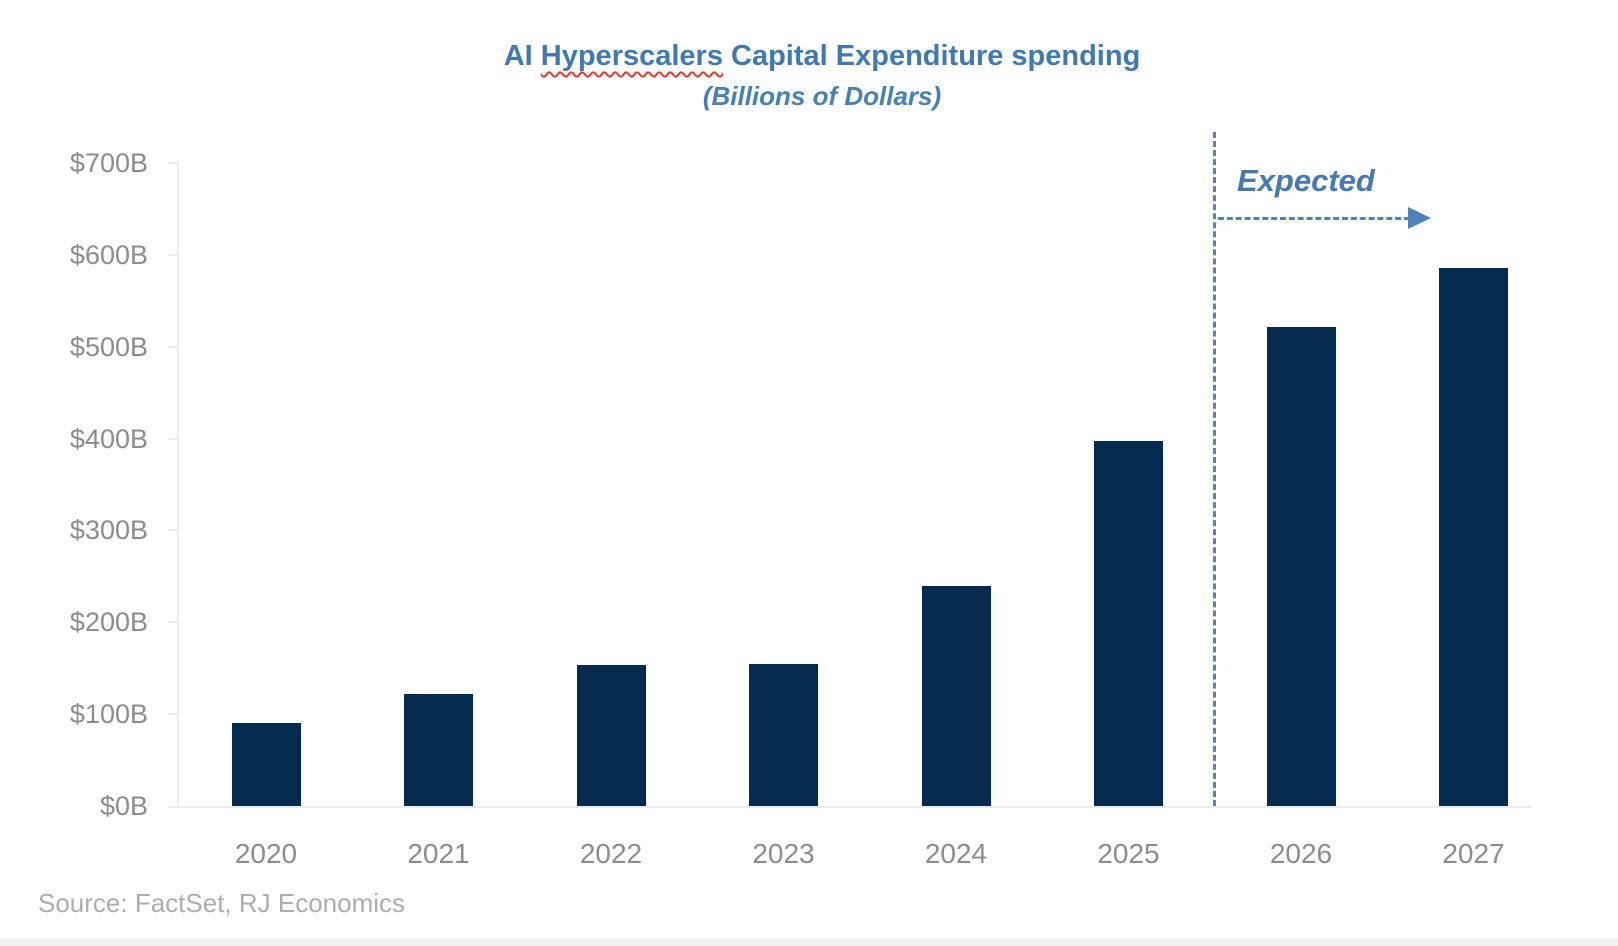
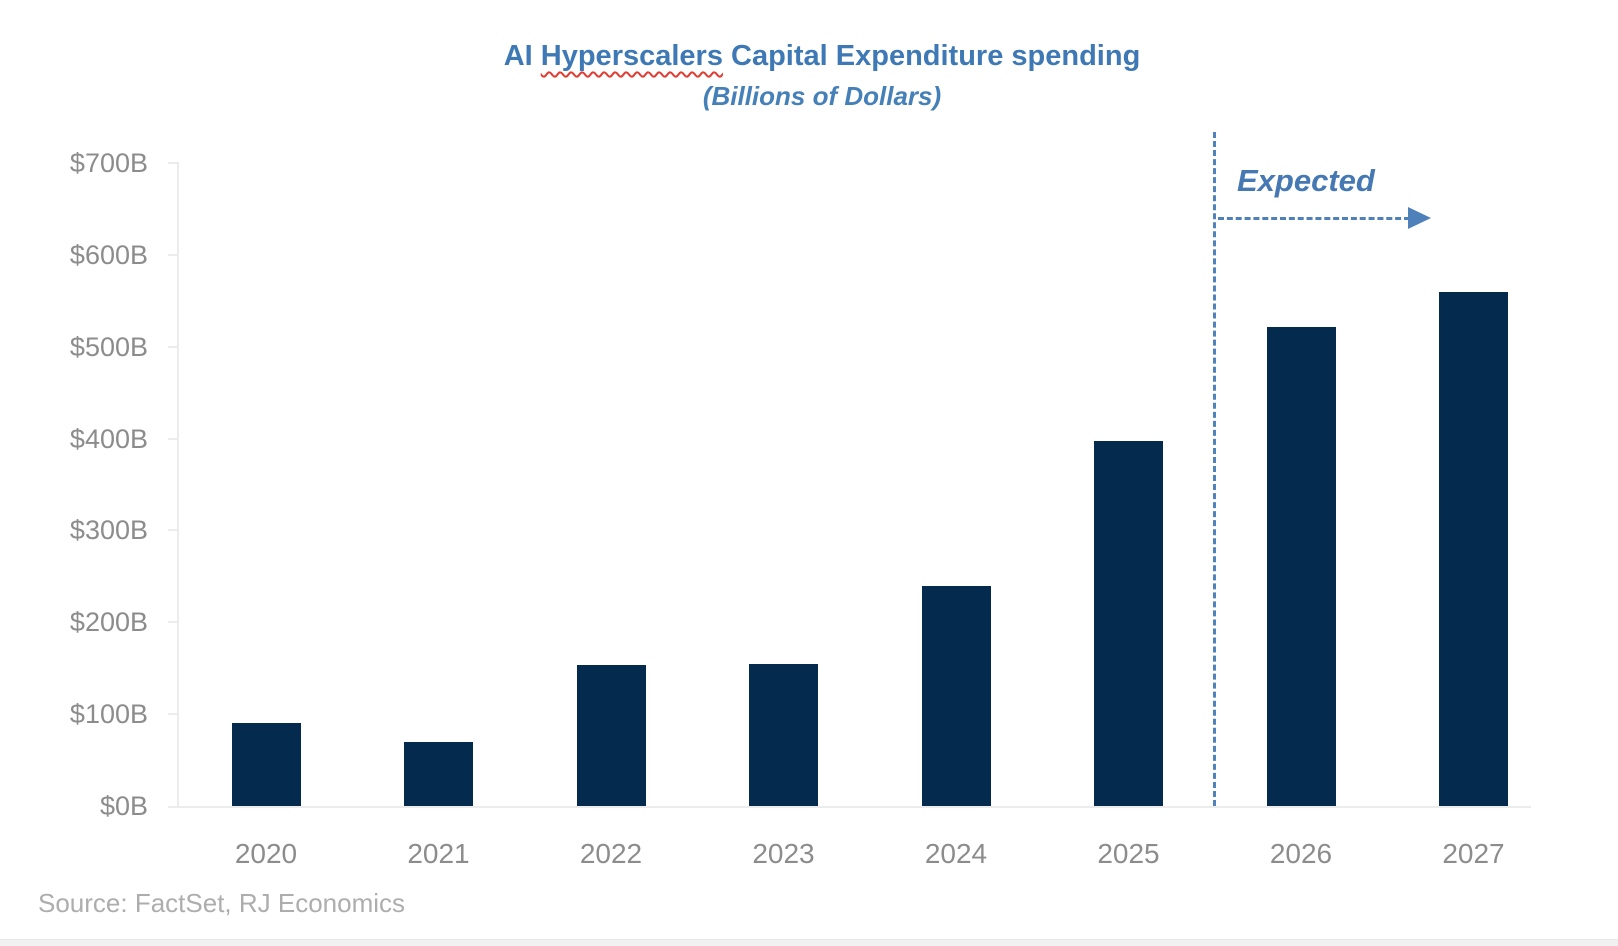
2021: $120B -> $70B
2027: $590B -> $560B
